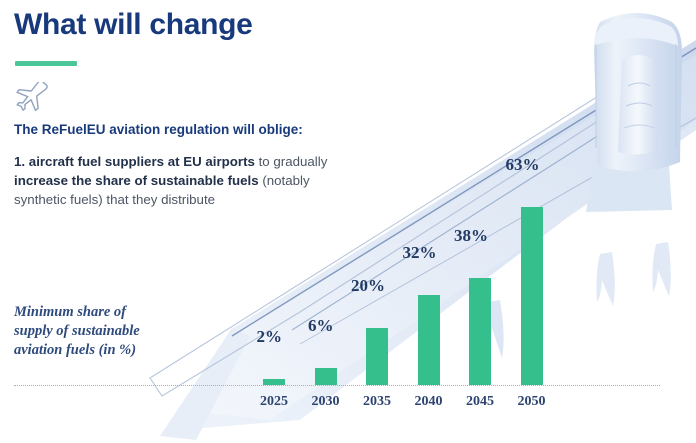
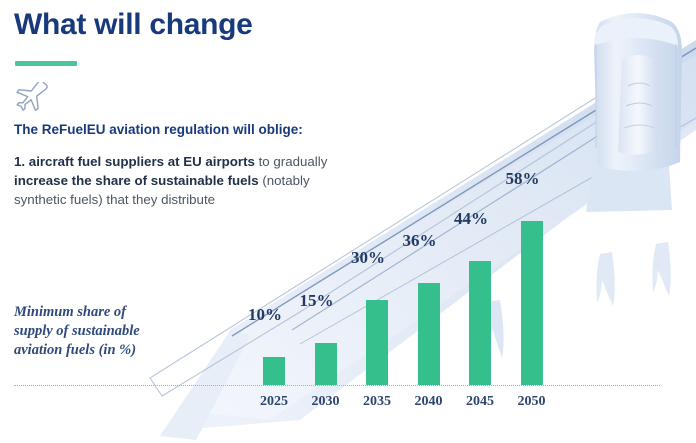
2025: 2% -> 10%
2030: 6% -> 15%
2035: 20% -> 30%
2040: 32% -> 36%
2045: 38% -> 44%
2050: 63% -> 58%
